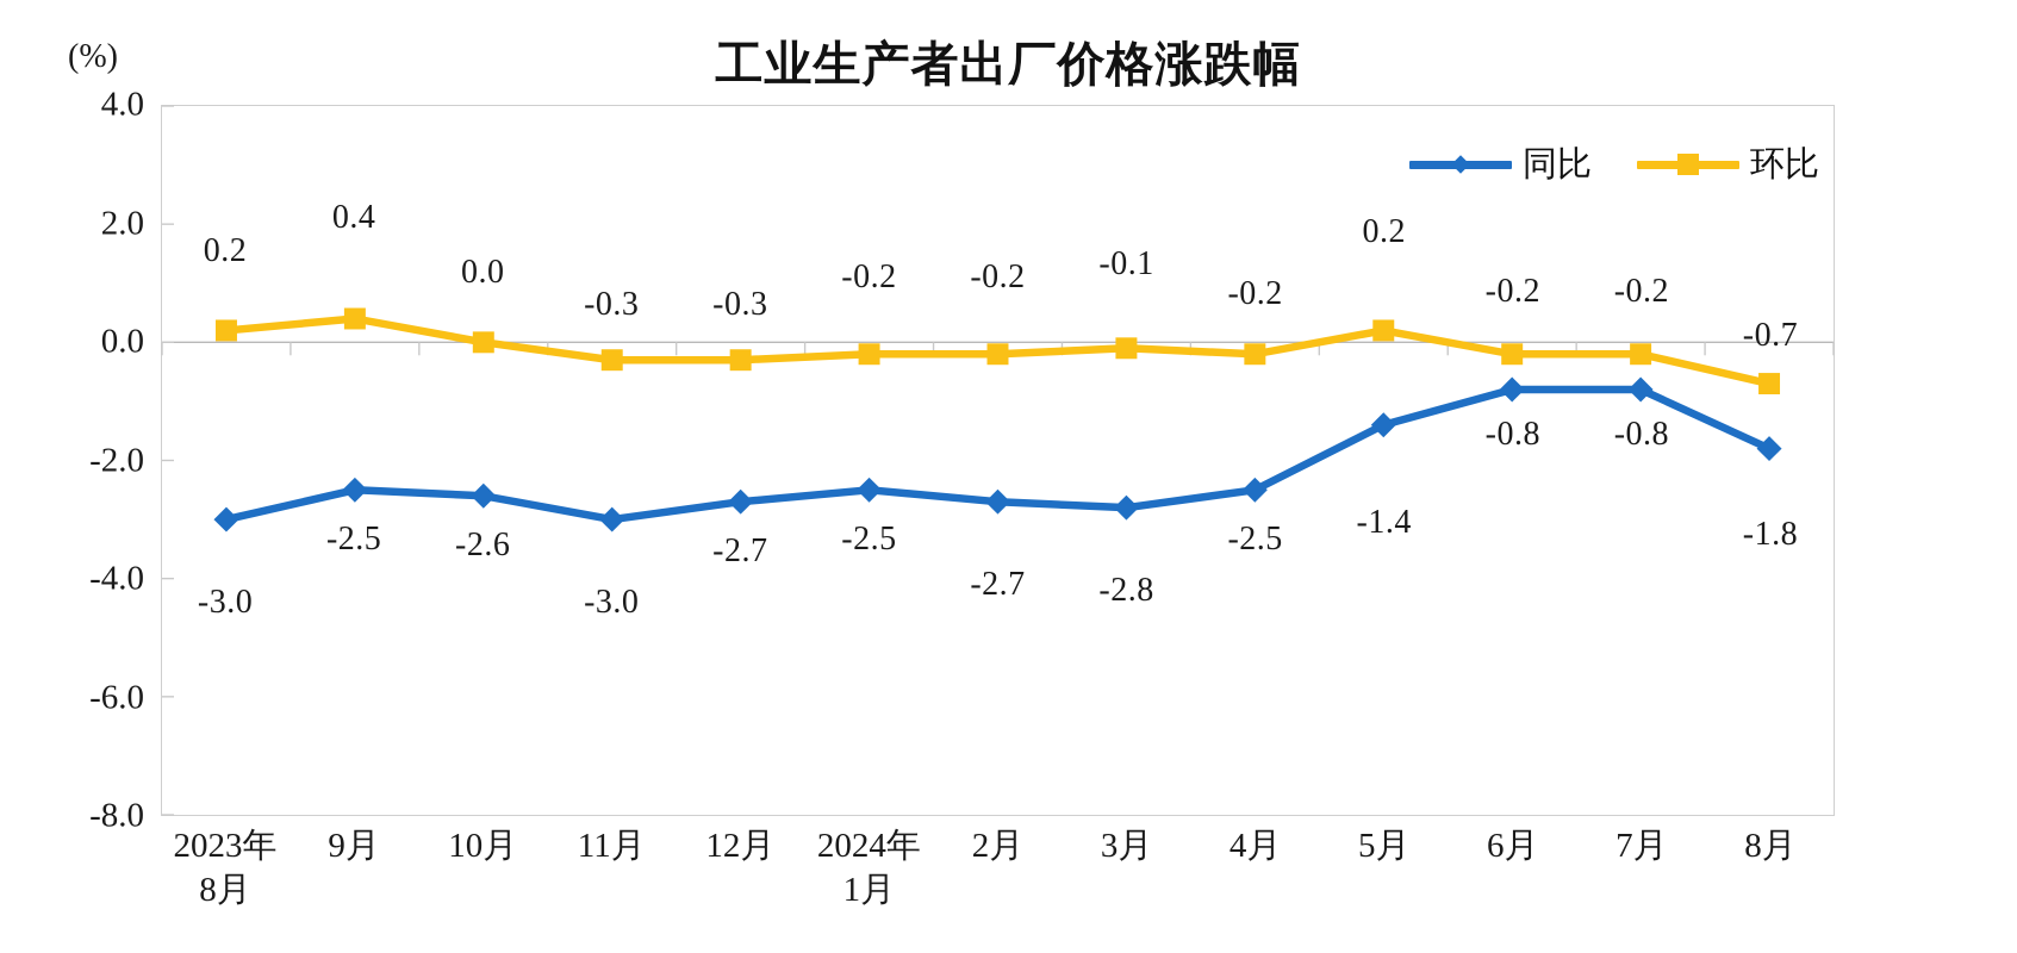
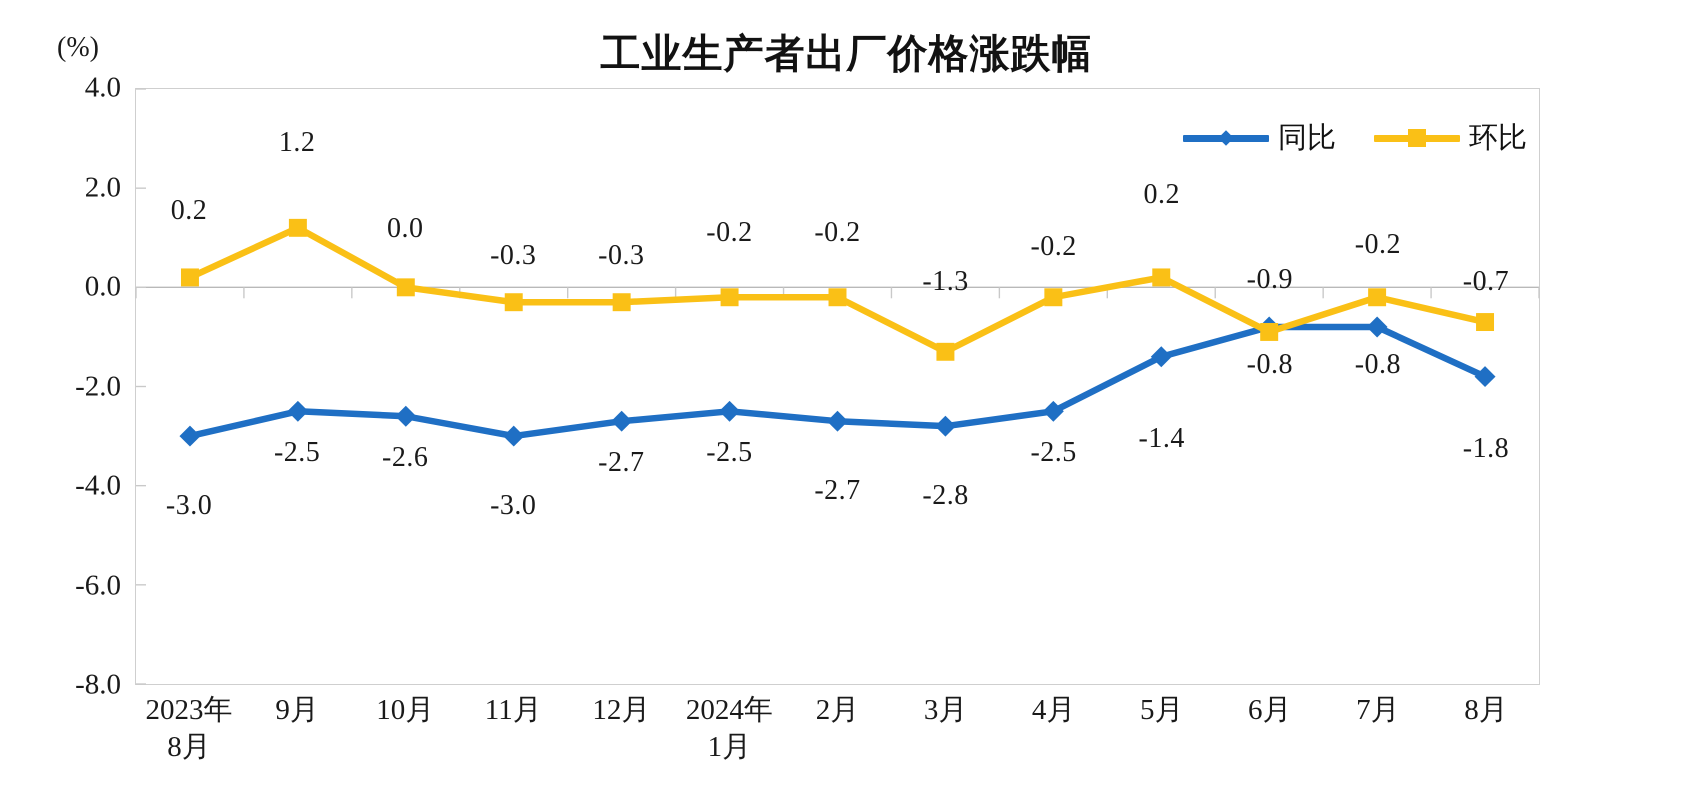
环比/9月: 0.4 -> 1.2
环比/3月: -0.1 -> -1.3
环比/6月: -0.2 -> -0.9
